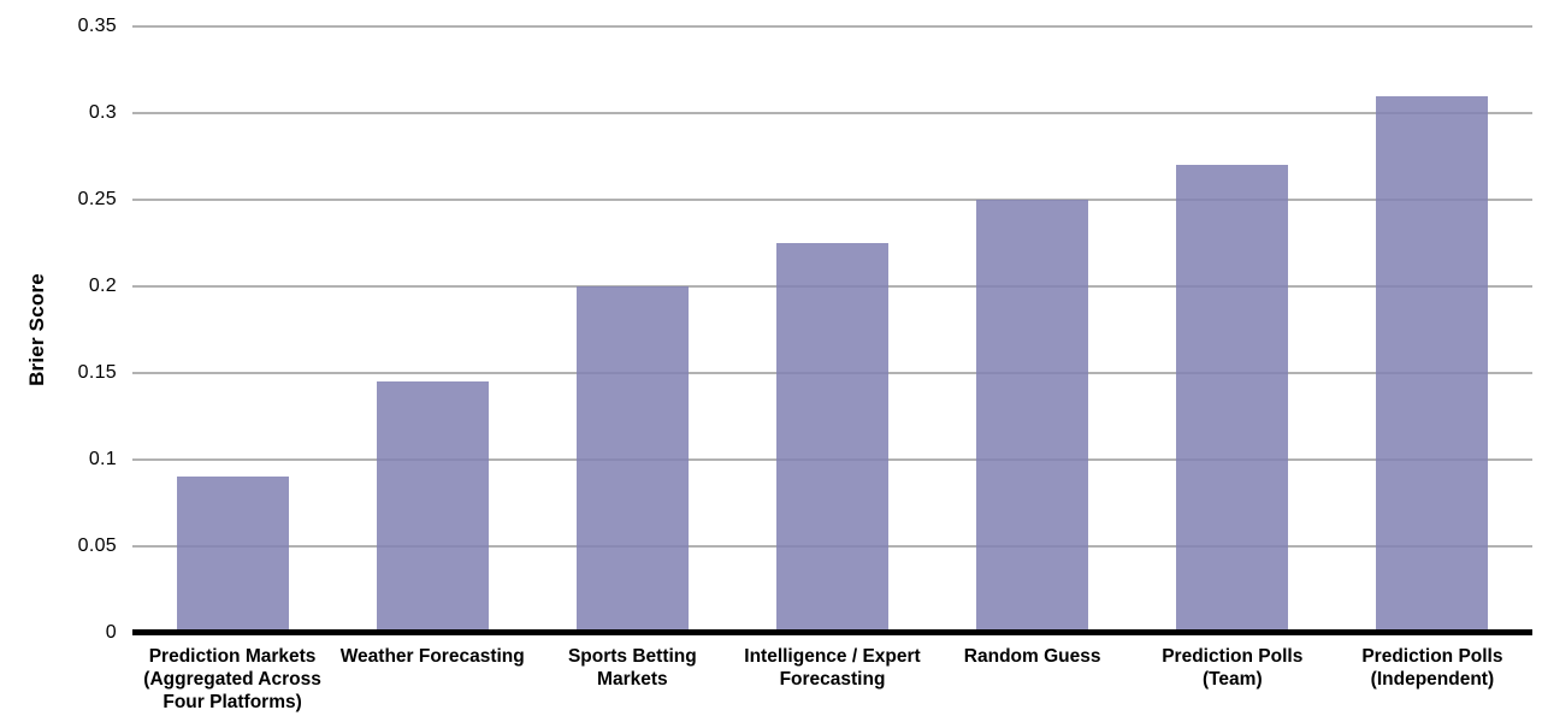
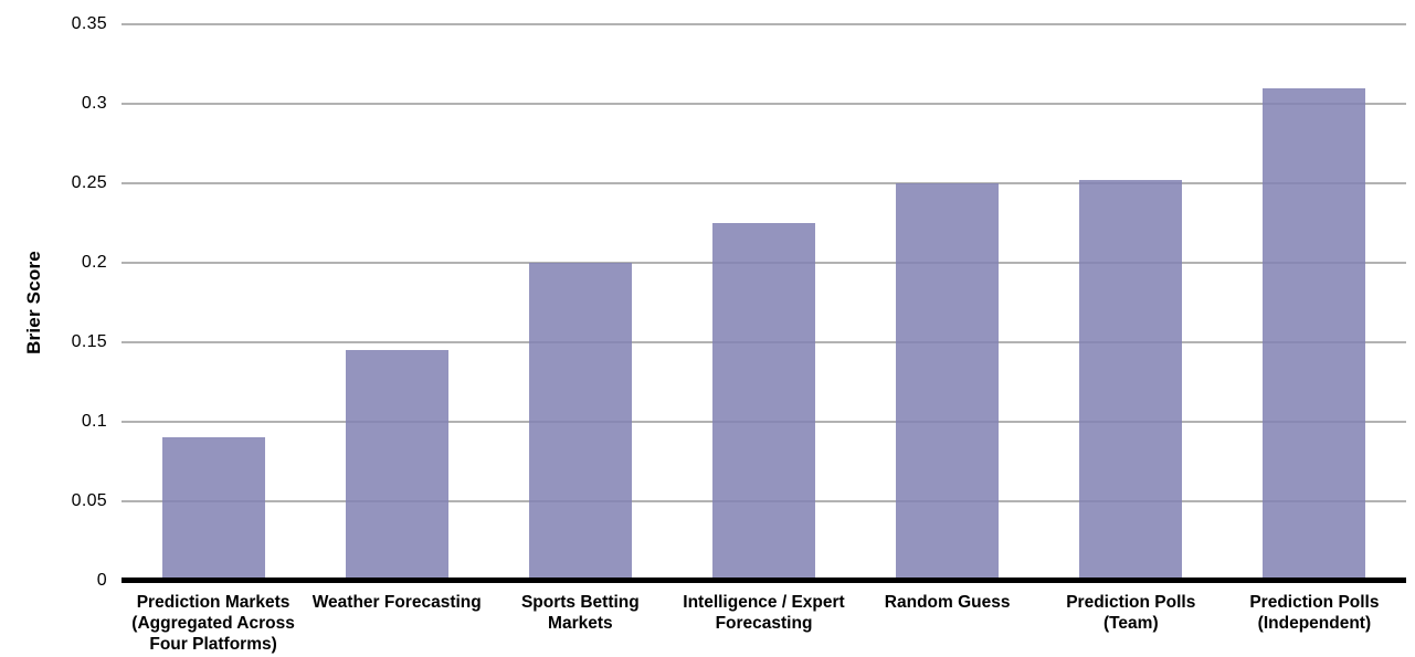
Prediction Polls (Team): 0.270 -> 0.252
